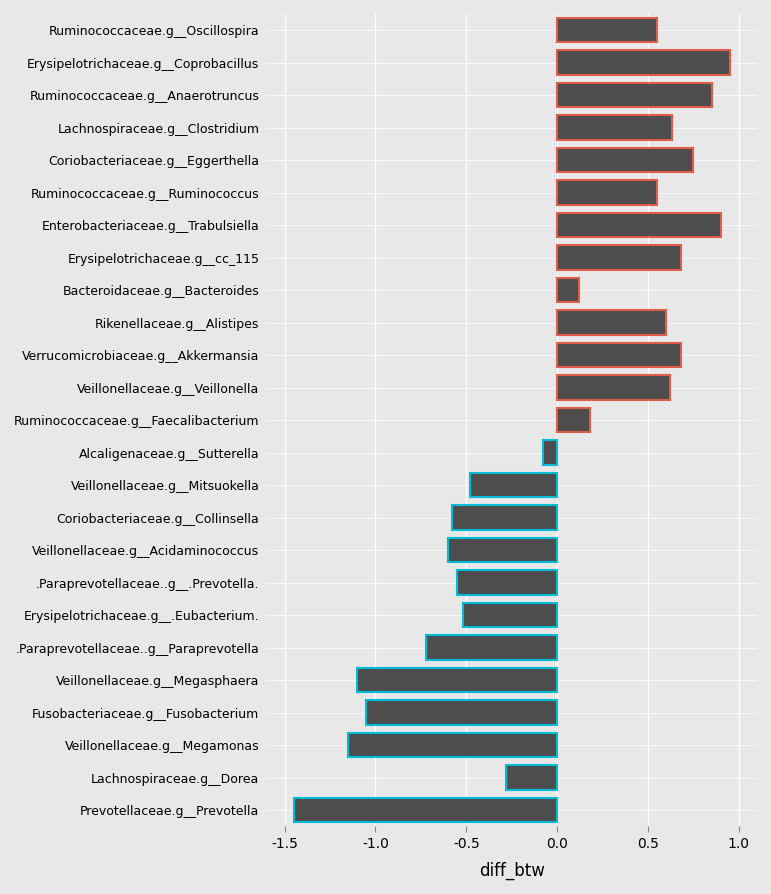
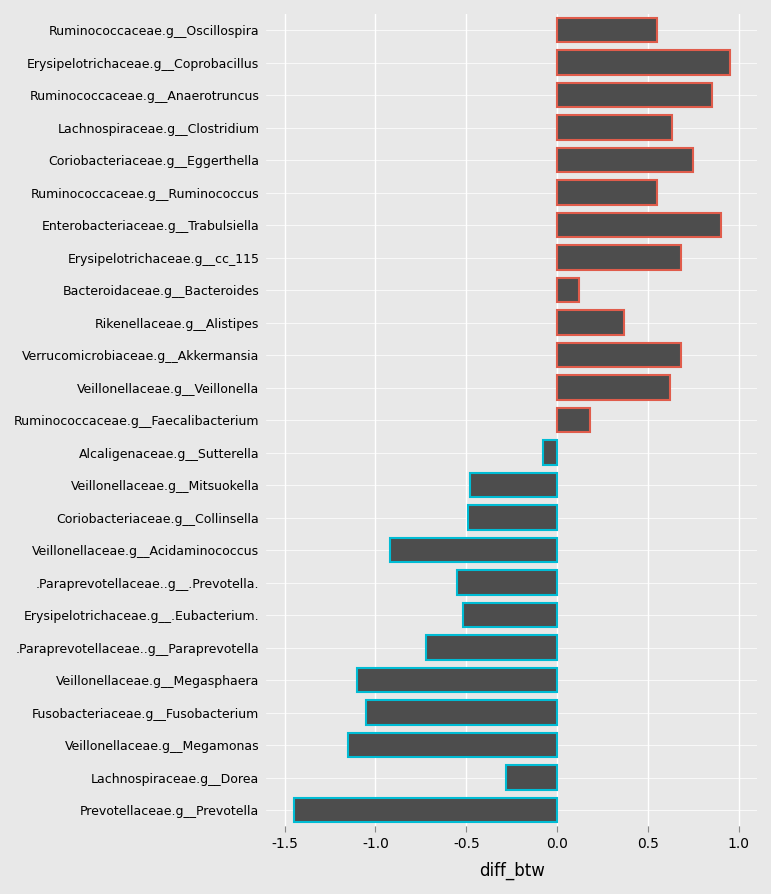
Rikenellaceae.g__Alistipes: 0.60 -> 0.37
Coriobacteriaceae.g__Collinsella: -0.58 -> -0.49
Veillonellaceae.g__Acidaminococcus: -0.60 -> -0.92
